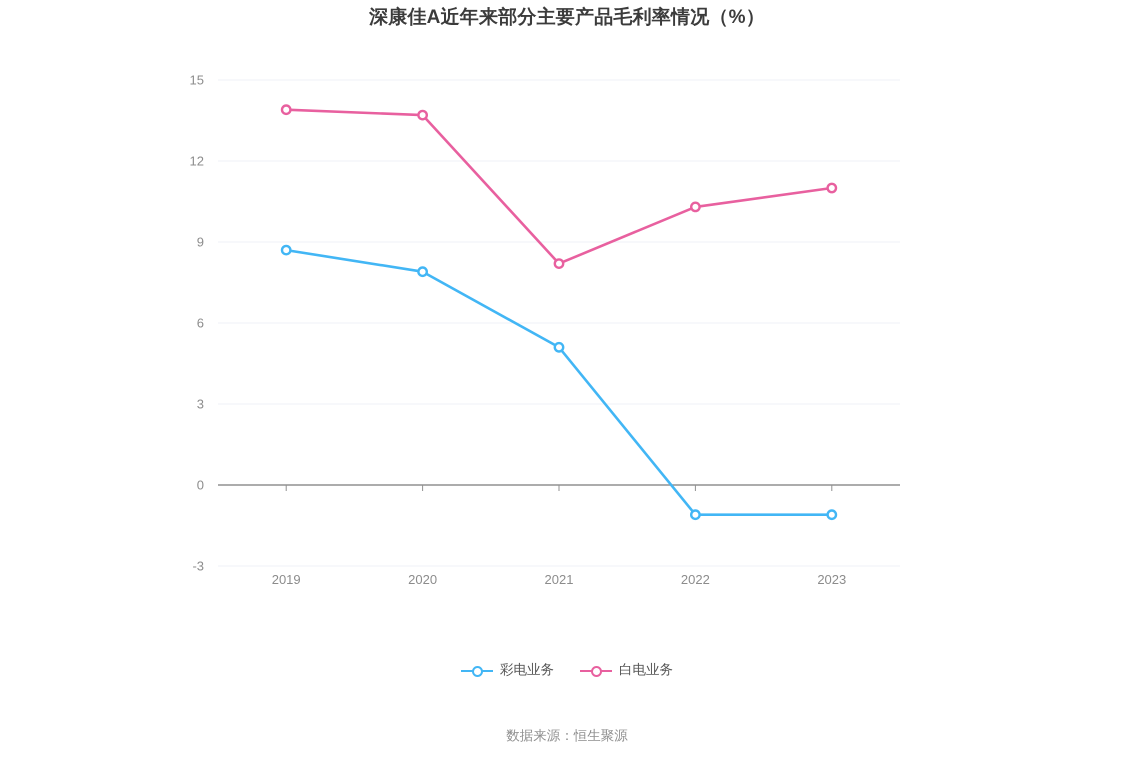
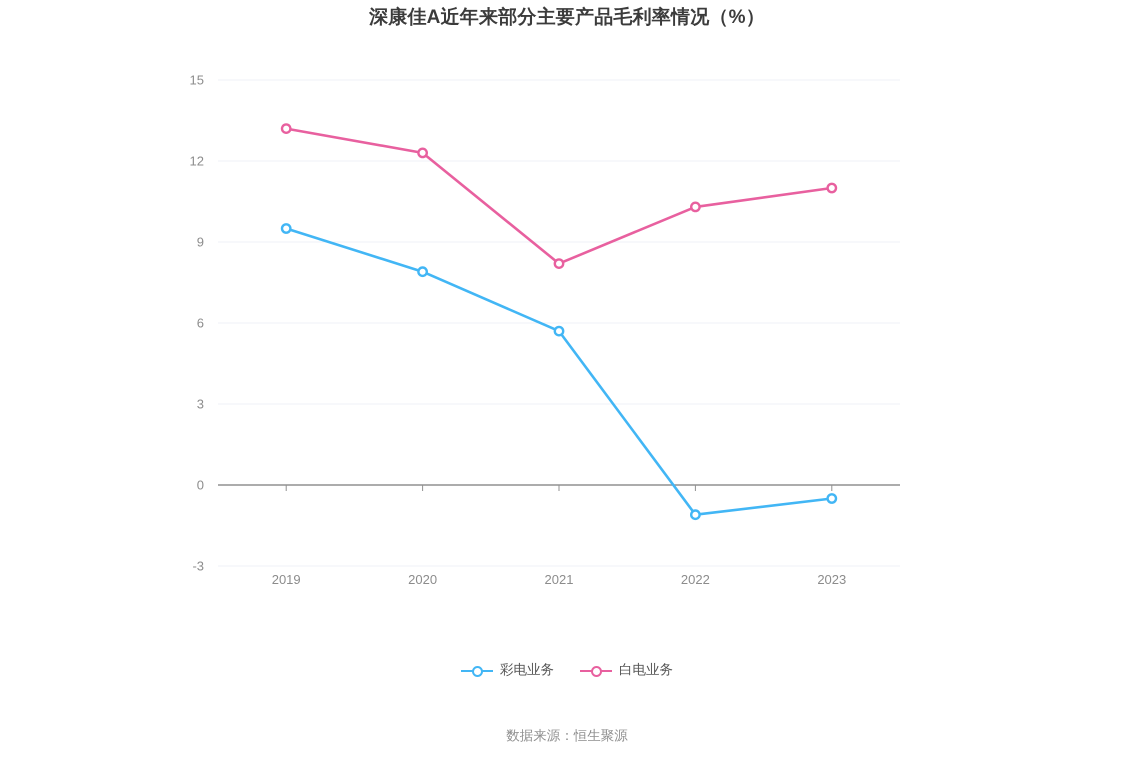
彩电业务/2019: 8.7 -> 9.5
白电业务/2019: 13.9 -> 13.2
白电业务/2020: 13.7 -> 12.3
彩电业务/2021: 5.1 -> 5.7
彩电业务/2023: -1.1 -> -0.5
